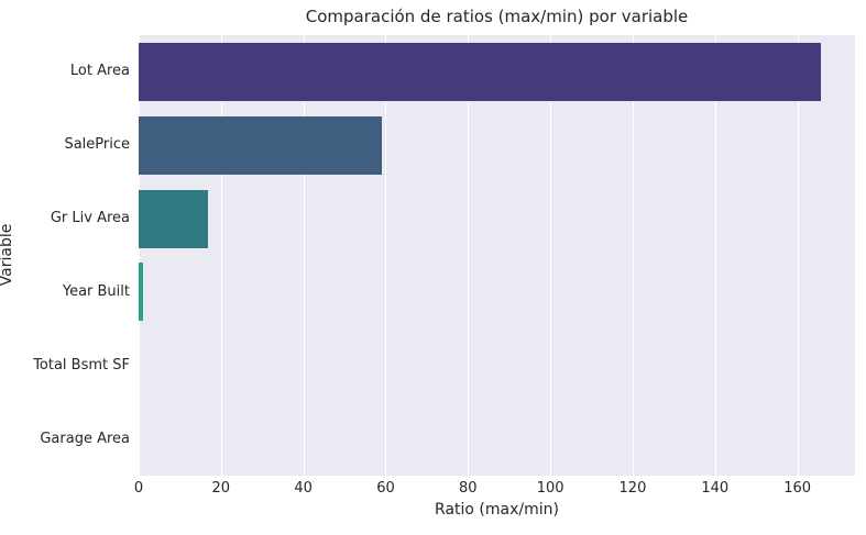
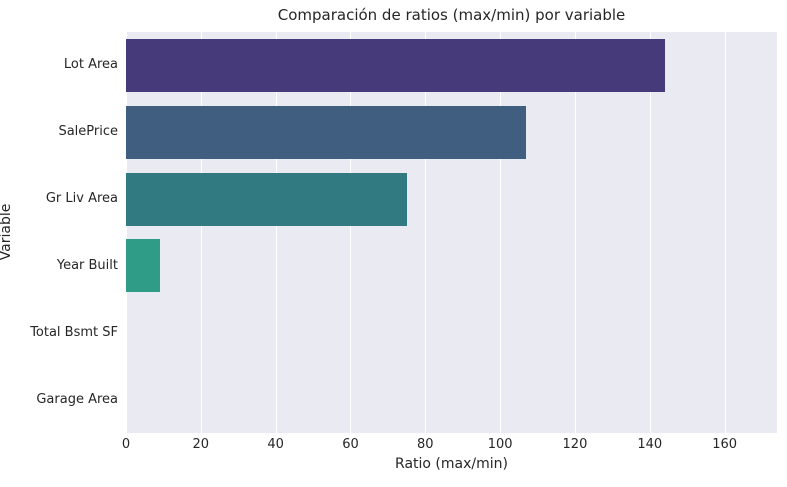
Lot Area: 166 -> 144
SalePrice: 59 -> 107
Gr Liv Area: 17 -> 75
Year Built: 1 -> 9
